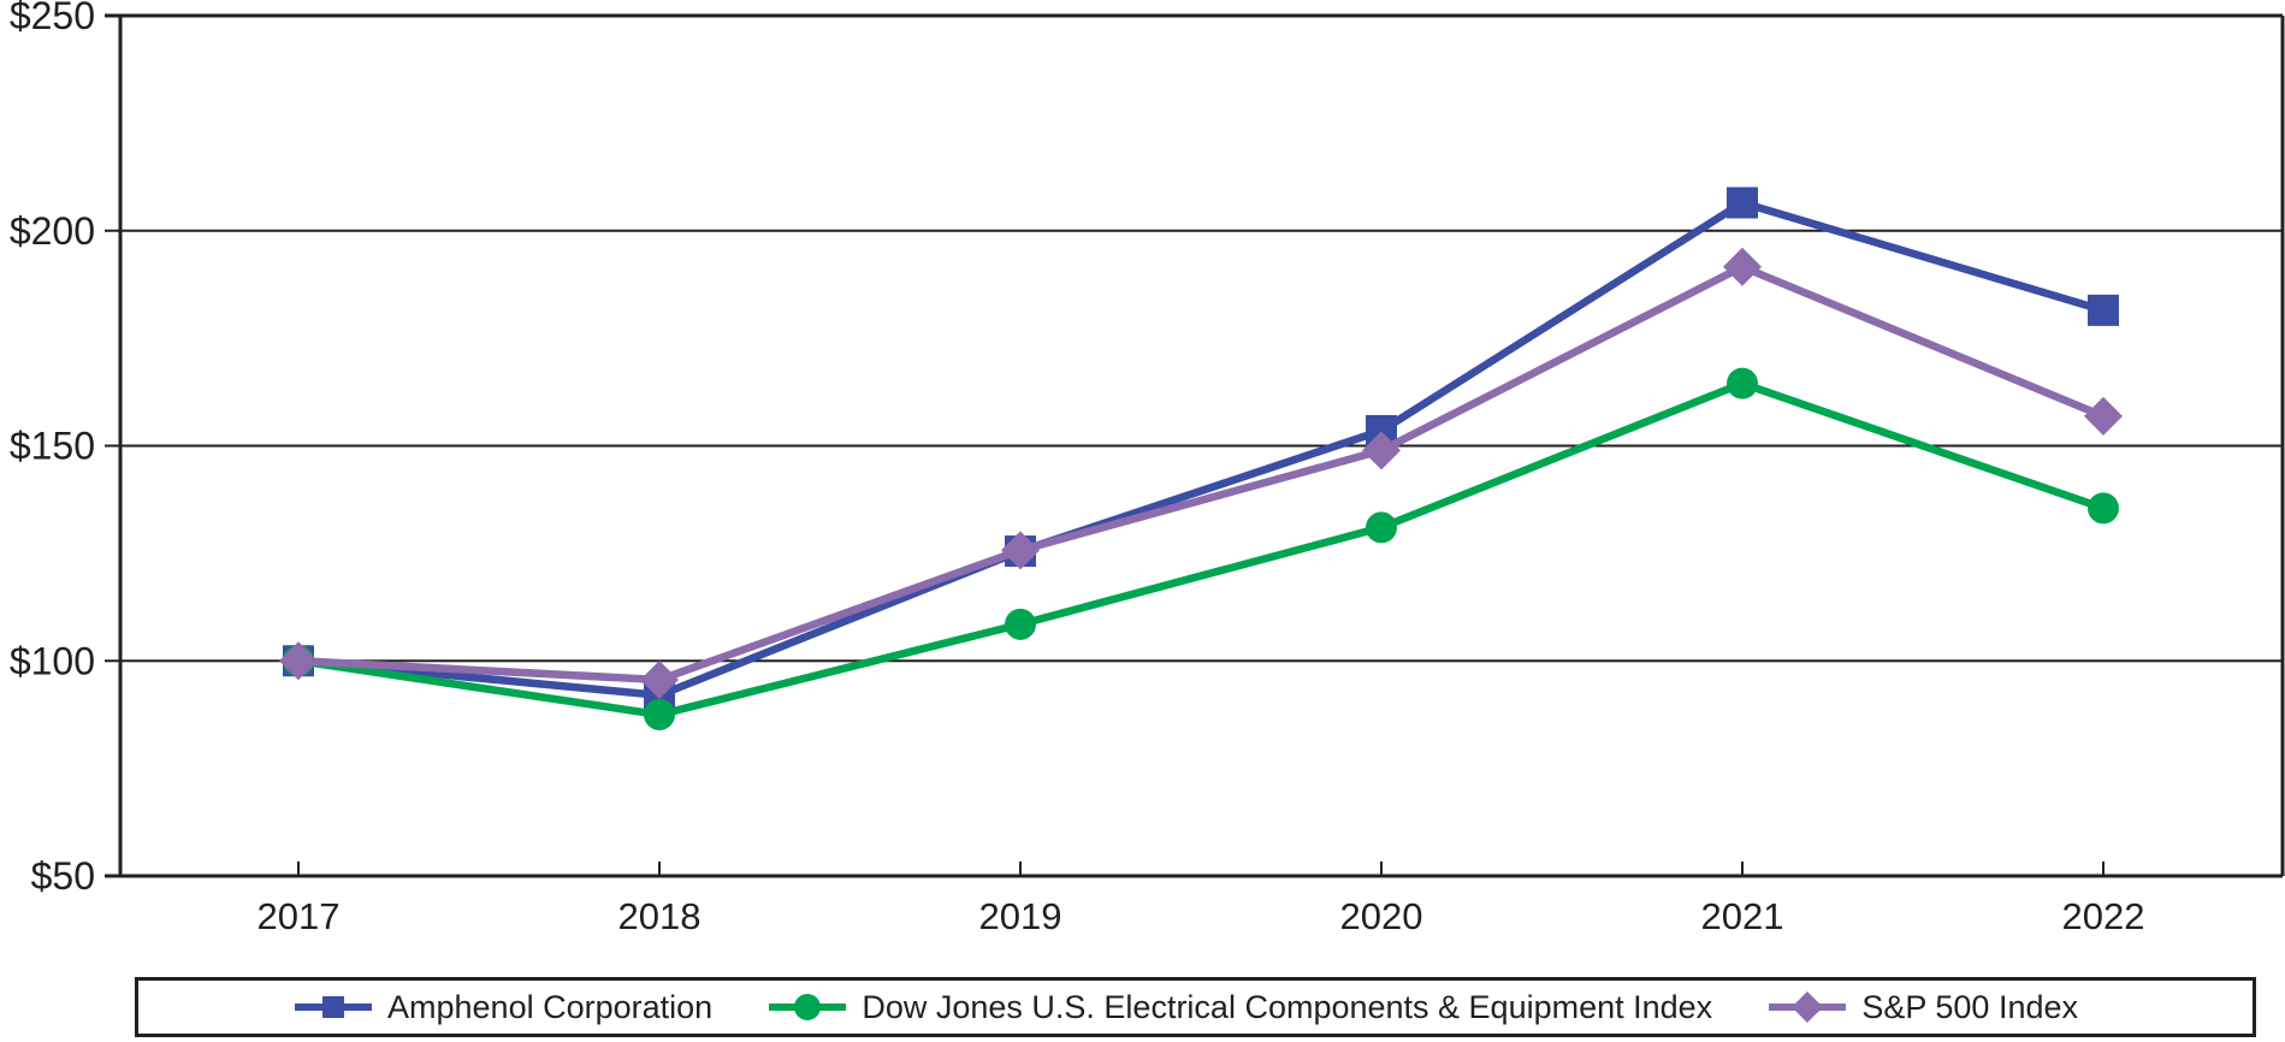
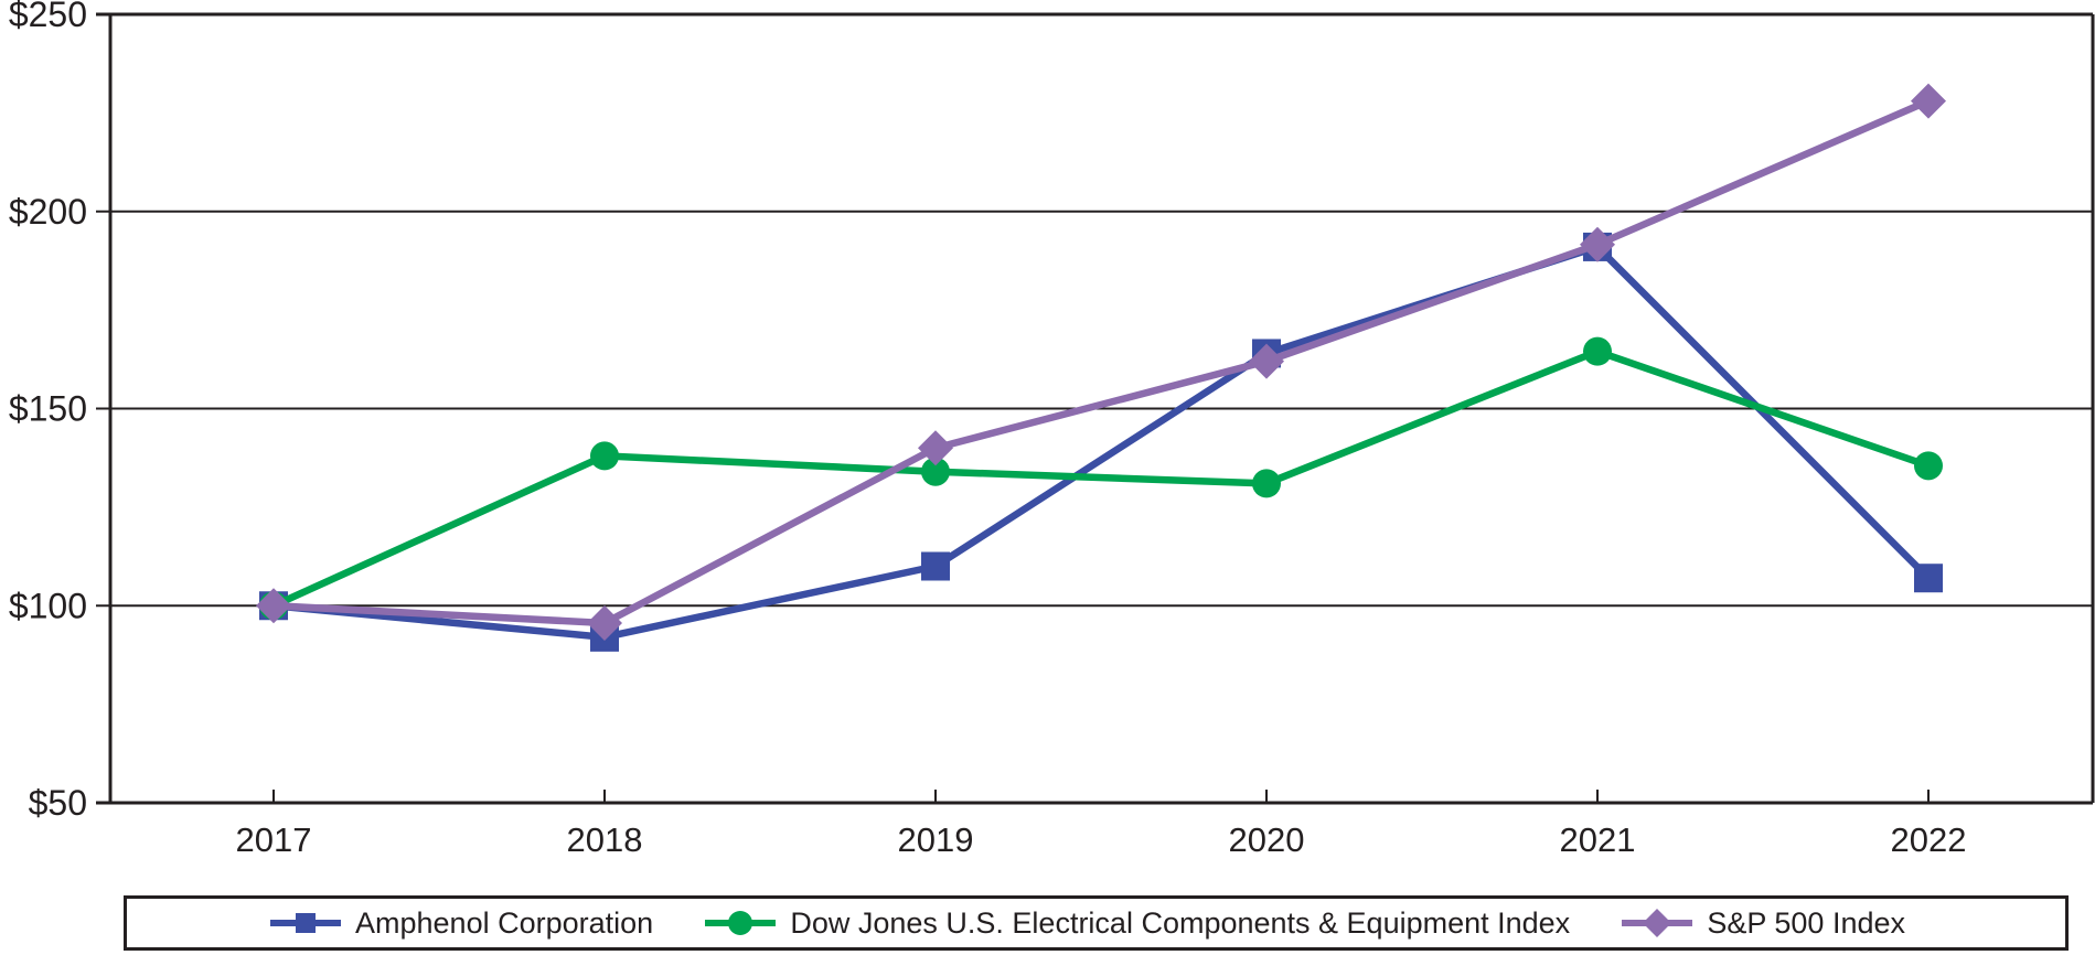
Dow Jones U.S. Electrical Components & Equipment Index/2018: $88 -> $138
Amphenol Corporation/2019: $126 -> $110
Dow Jones U.S. Electrical Components & Equipment Index/2019: $108 -> $134
S&P 500 Index/2019: $126 -> $140
Amphenol Corporation/2020: $154 -> $164
S&P 500 Index/2020: $149 -> $162
Amphenol Corporation/2021: $206 -> $191
Amphenol Corporation/2022: $182 -> $107
S&P 500 Index/2022: $157 -> $228
